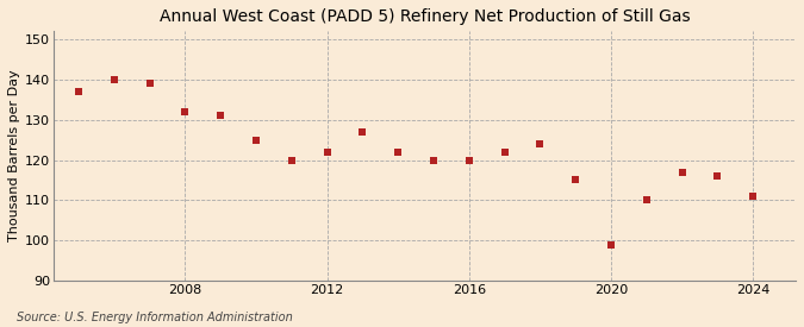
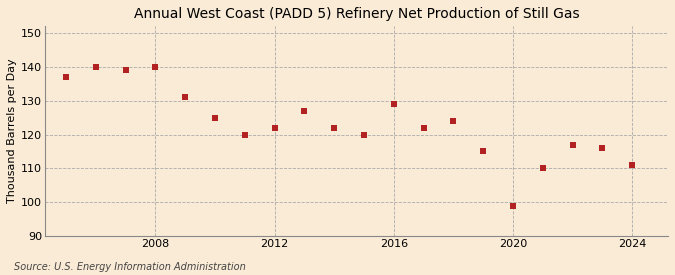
2008: 132 -> 140
2016: 120 -> 129
